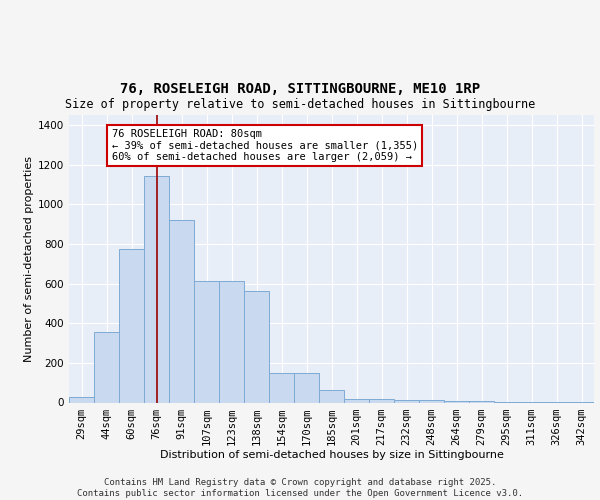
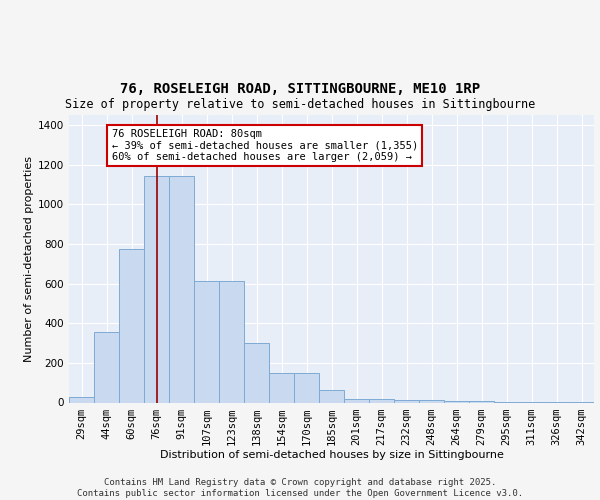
91sqm: 920 -> 1140
138sqm: 560 -> 300
